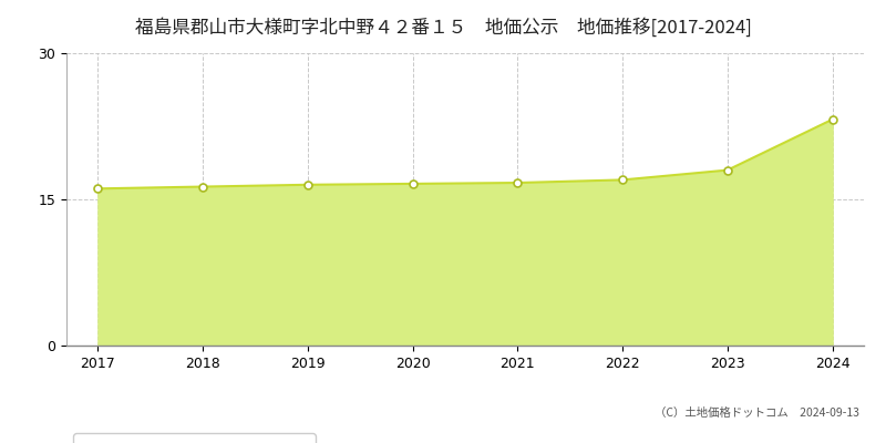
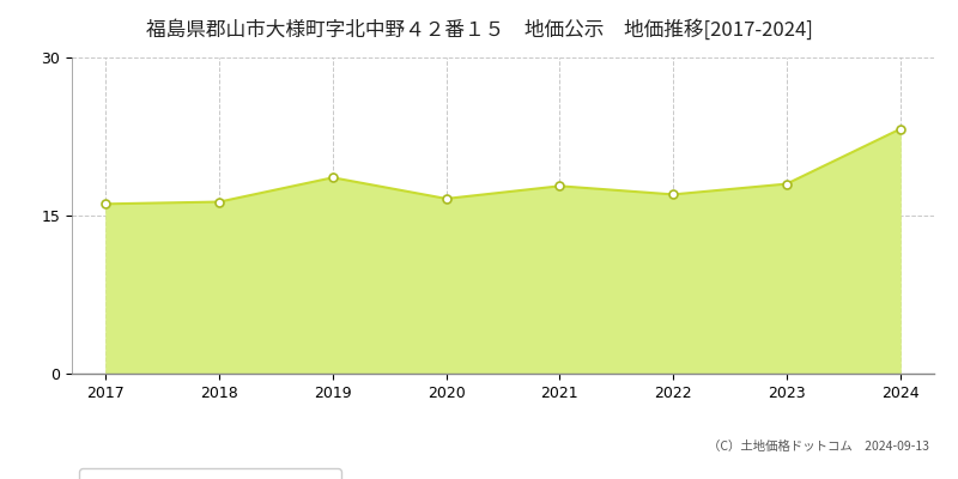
2019: 16.5 -> 18.6
2021: 16.7 -> 17.8
